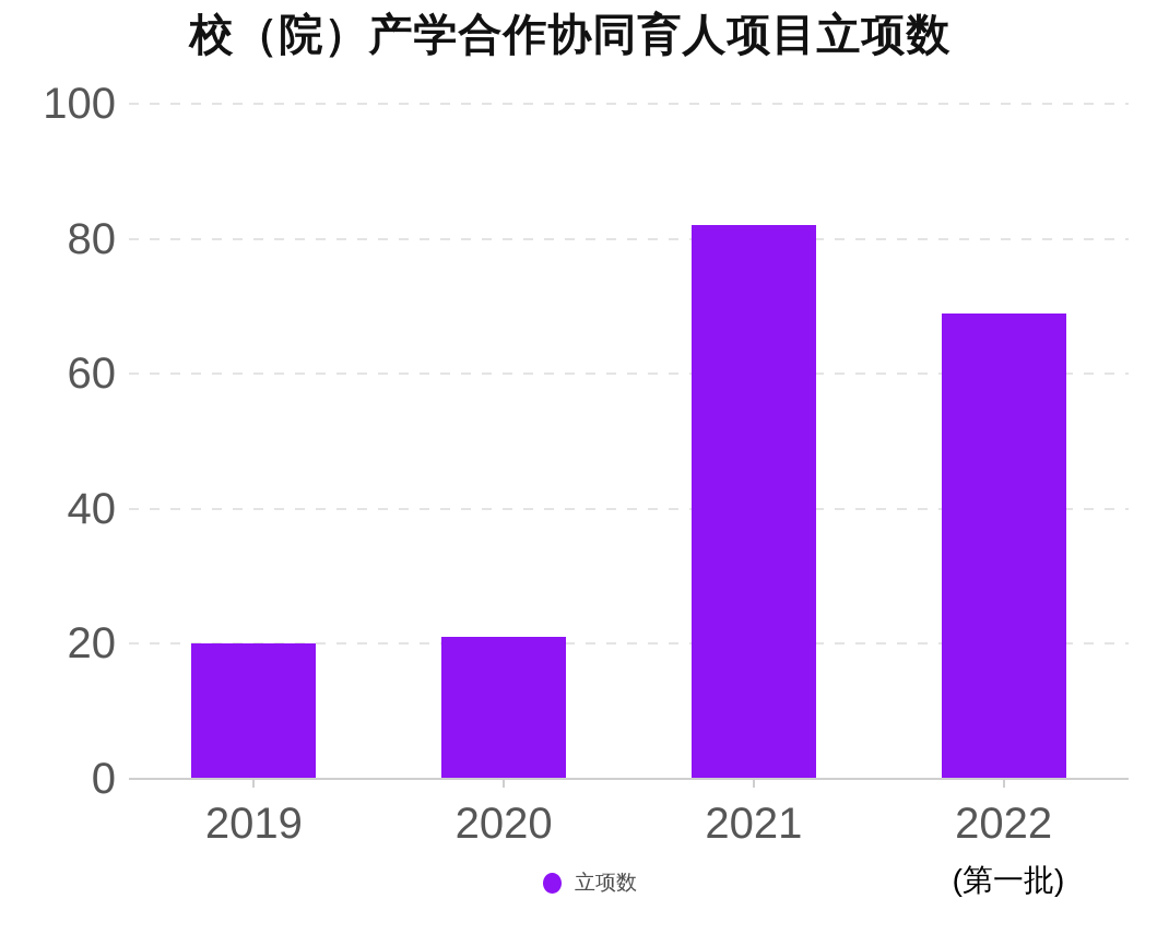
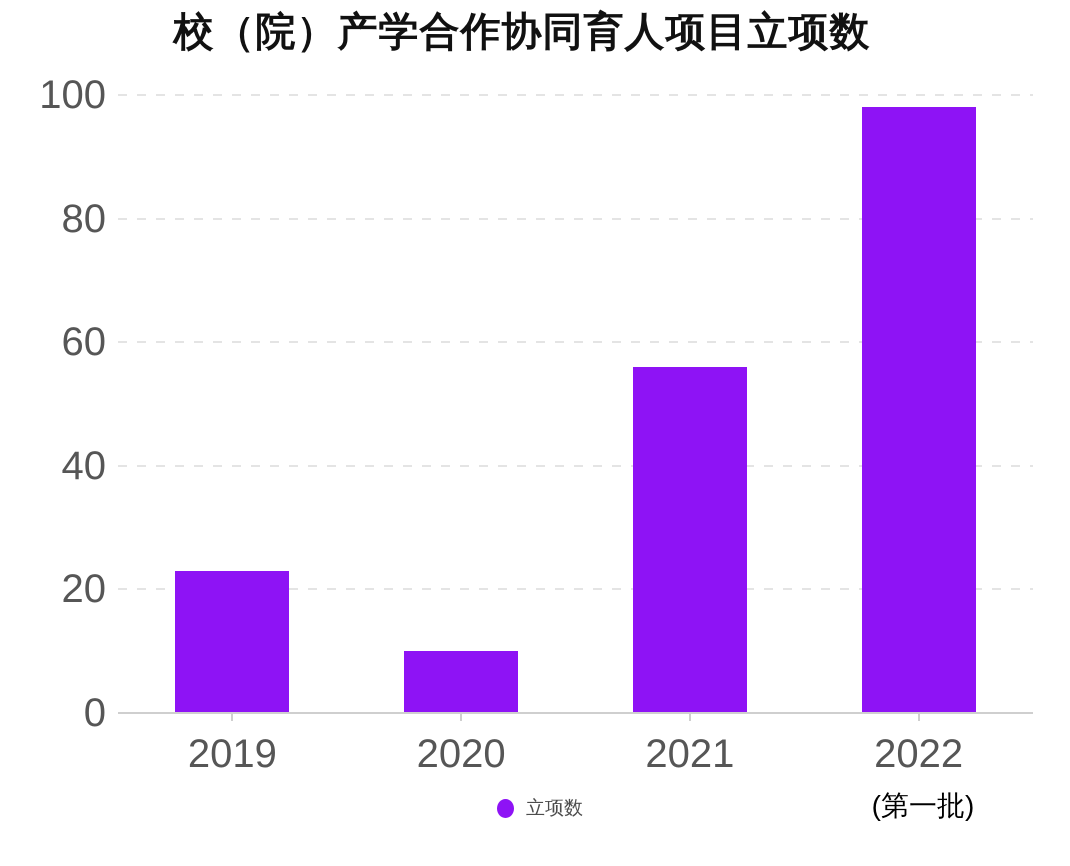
2019: 20 -> 23
2020: 21 -> 10
2021: 82 -> 56
2022: 69 -> 98
